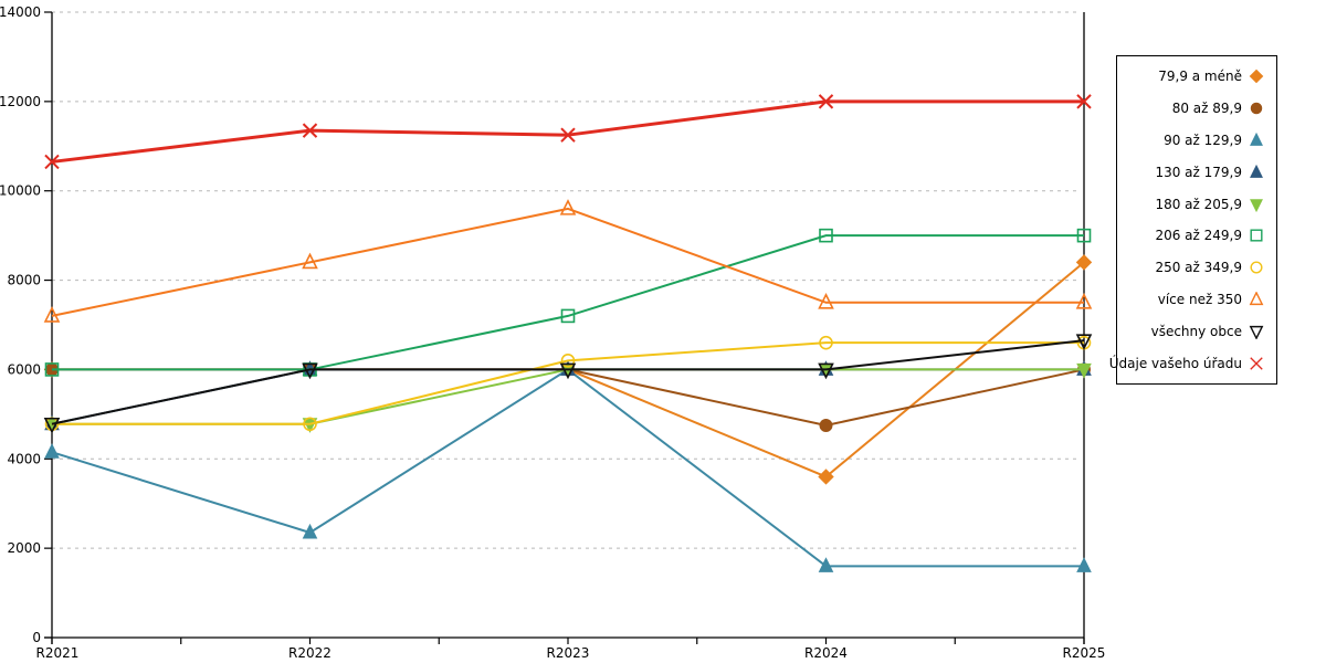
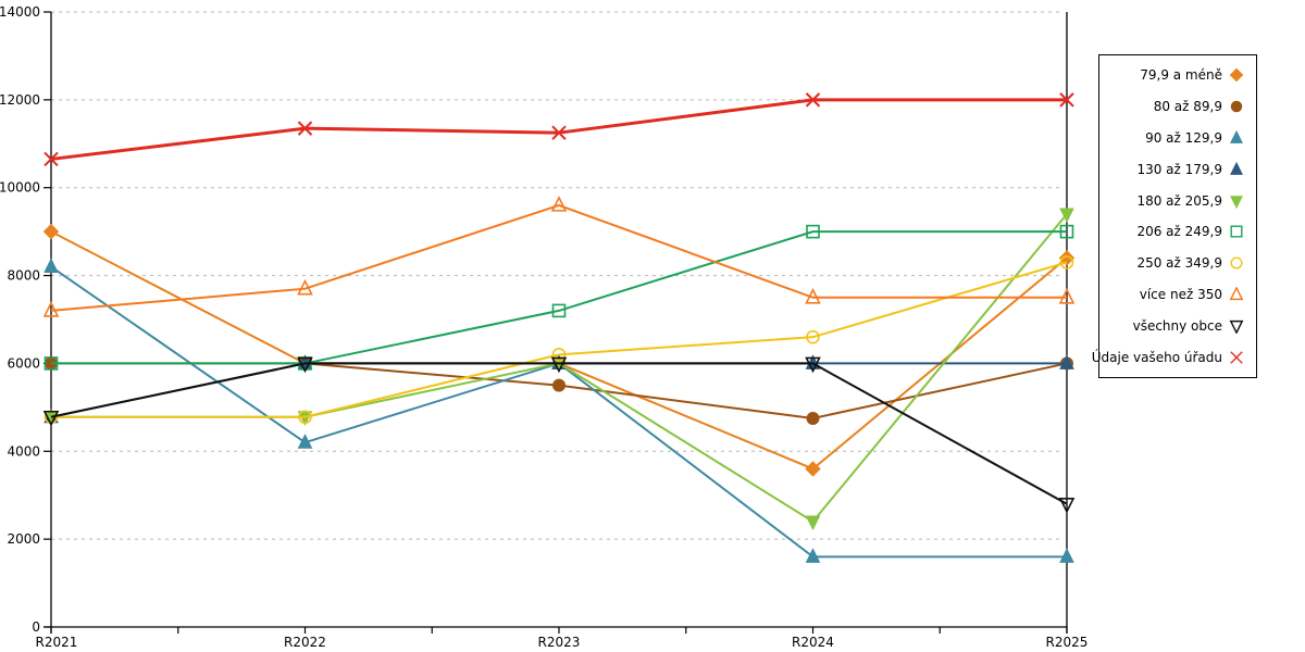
79,9 a méně/R2021: 6000 -> 9000
90 až 129,9/R2021: 4200 -> 8200
90 až 129,9/R2022: 2400 -> 4200
více než 350/R2022: 8400 -> 7700
80 až 89,9/R2023: 6000 -> 5500
180 až 205,9/R2024: 6000 -> 2400
180 až 205,9/R2025: 6000 -> 9400
250 až 349,9/R2025: 6600 -> 8300
všechny obce/R2025: 6600 -> 2800
